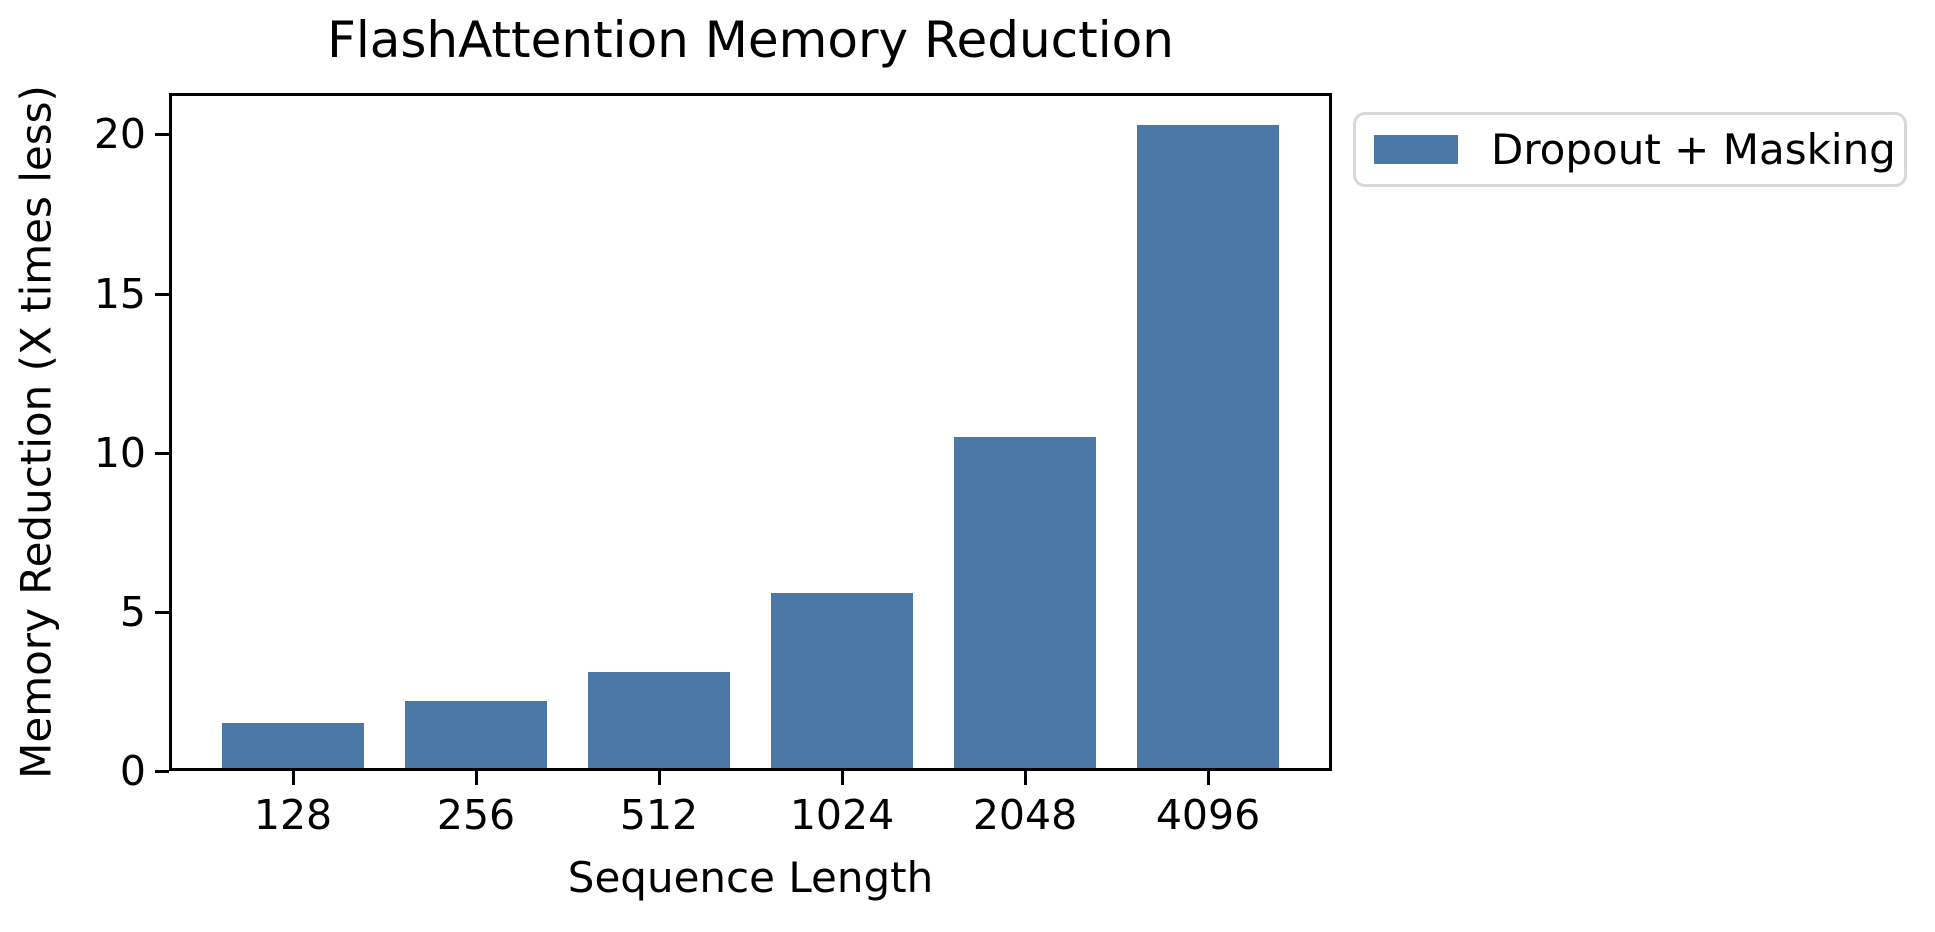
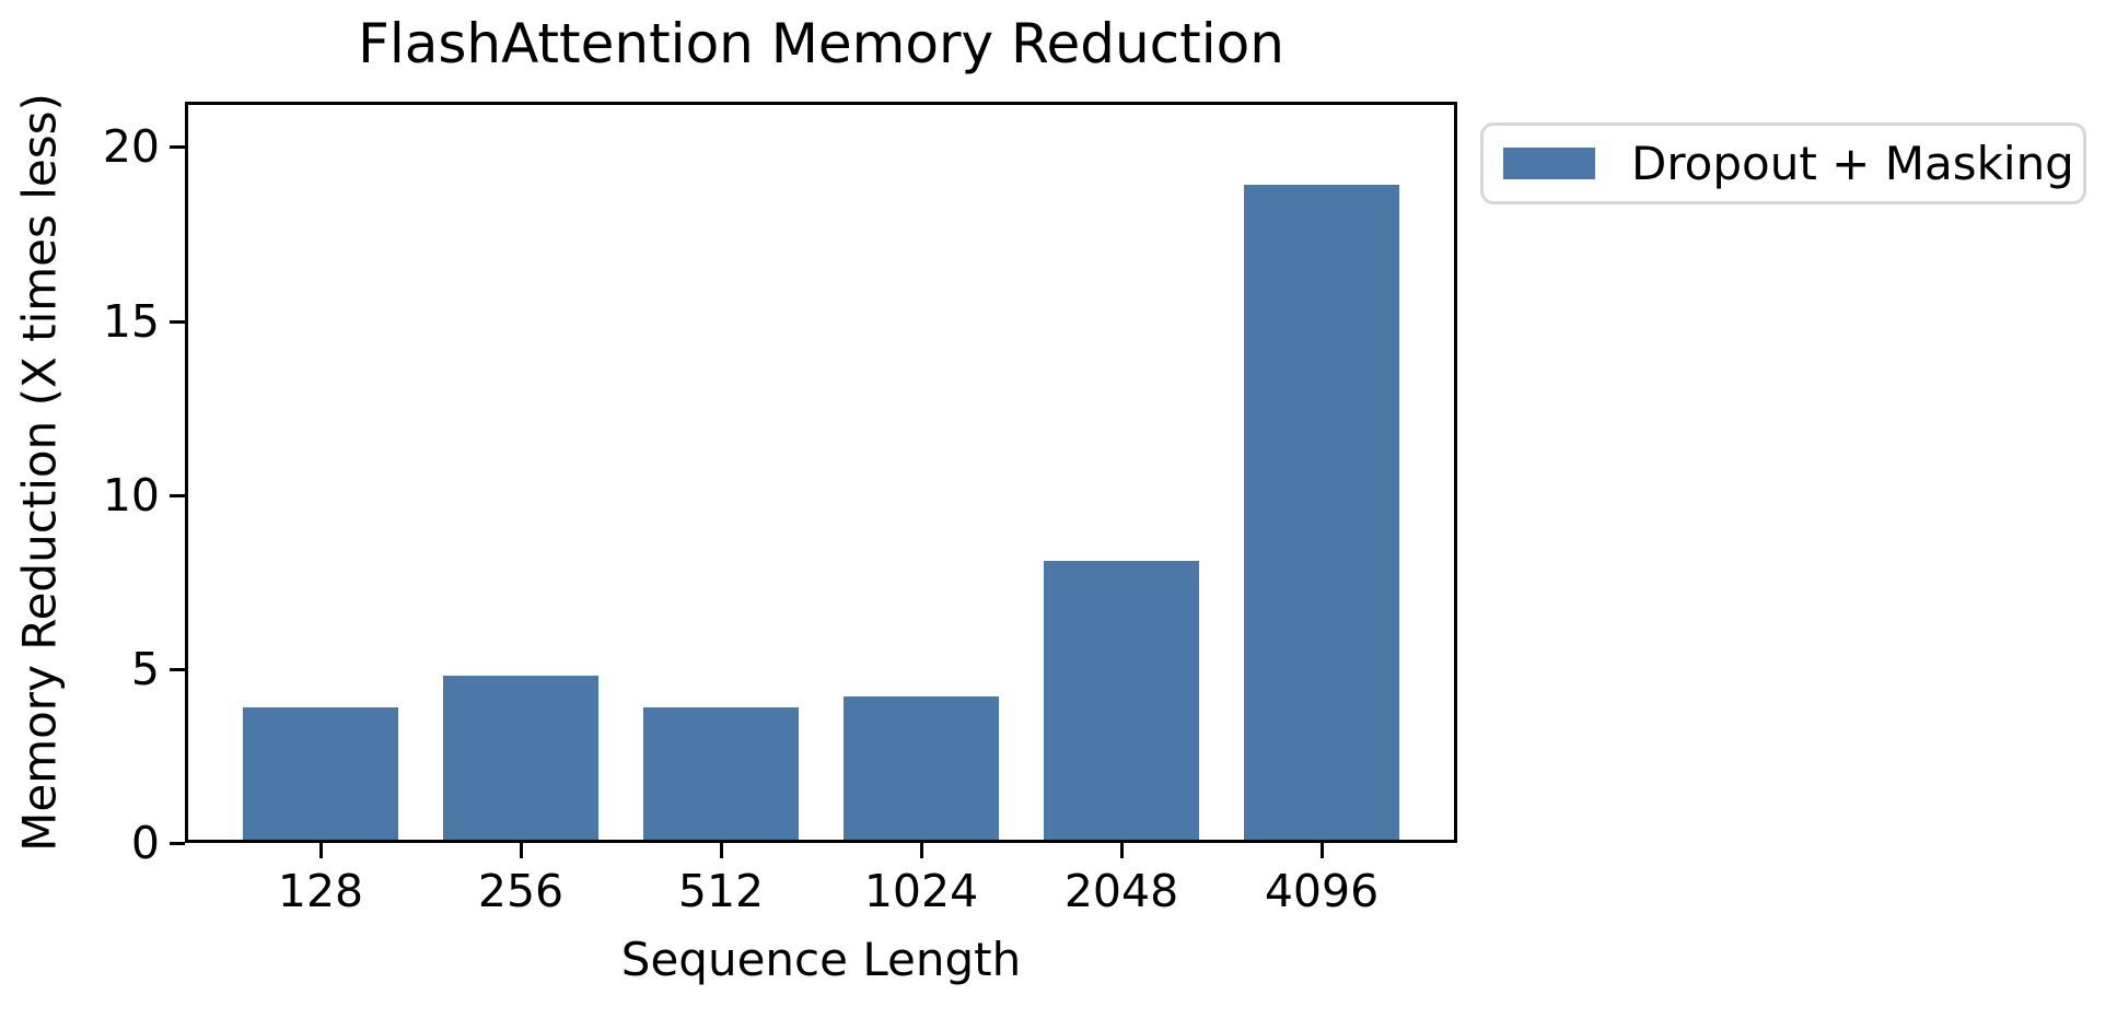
128: 1.5 -> 3.9
256: 2.2 -> 4.8
512: 3.1 -> 3.9
1024: 5.6 -> 4.2
2048: 10.5 -> 8.1
4096: 20.3 -> 18.9
